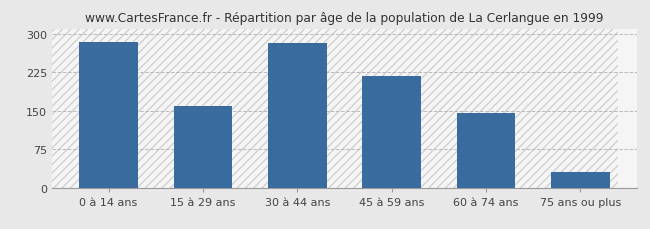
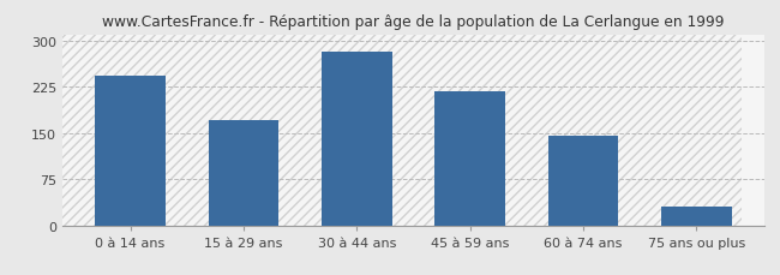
0 à 14 ans: 285 -> 244
15 à 29 ans: 160 -> 172
